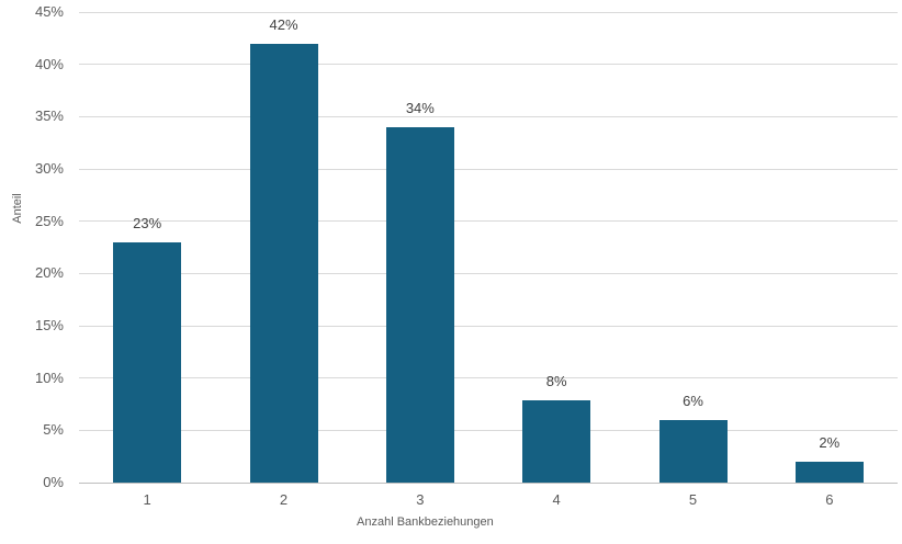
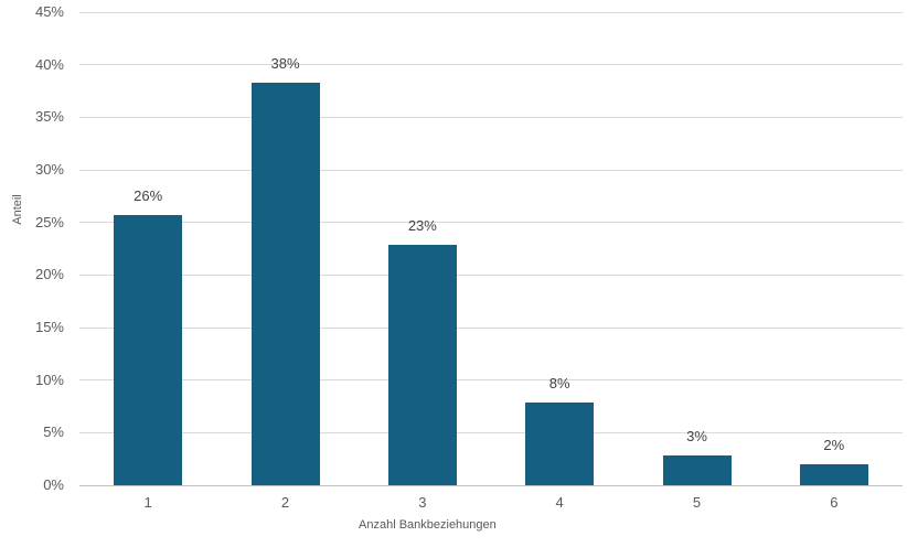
1: 23% -> 26%
2: 42% -> 38%
3: 34% -> 23%
5: 6% -> 3%
